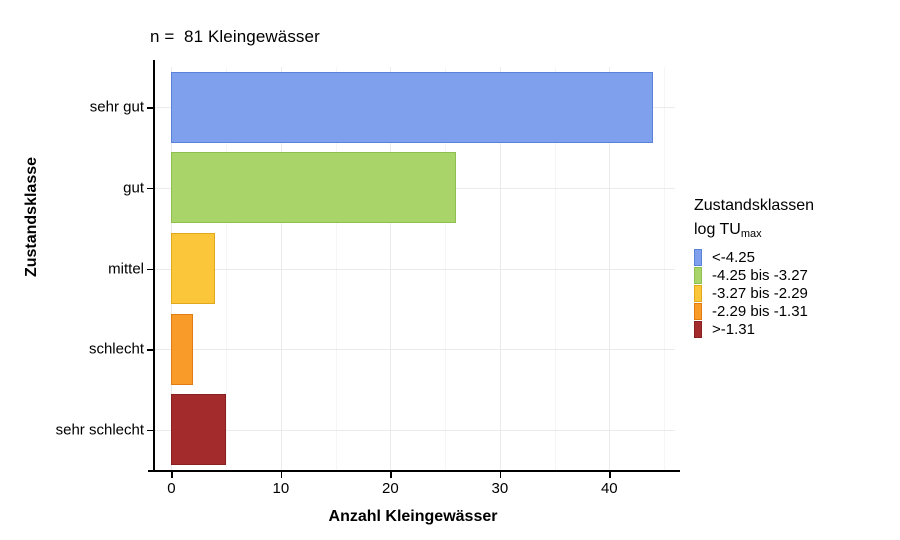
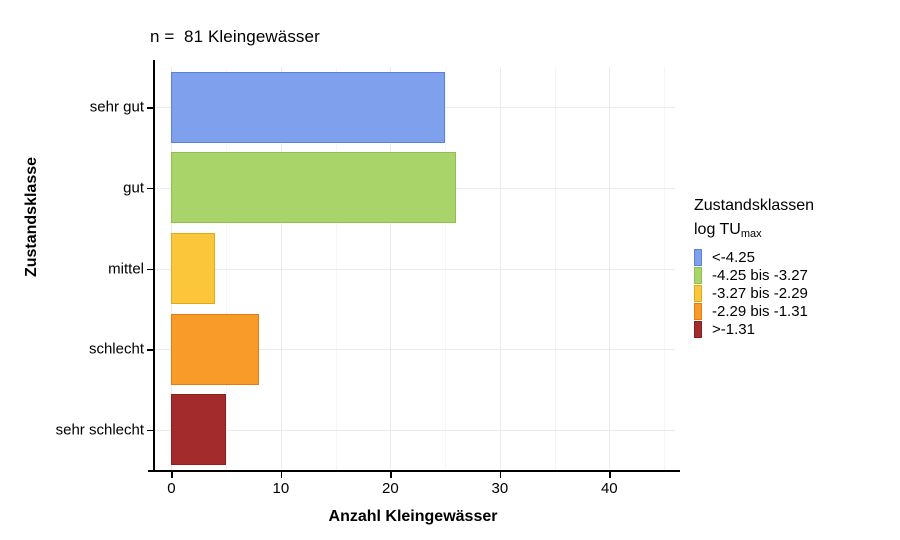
sehr gut: 44 -> 25
schlecht: 2 -> 8
